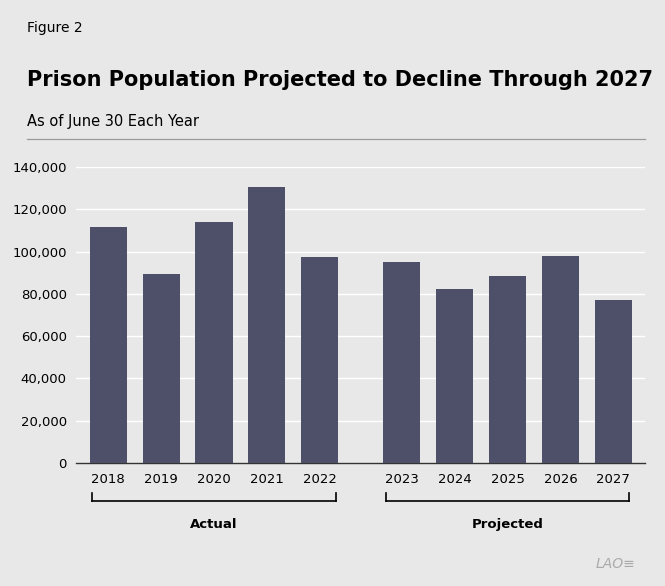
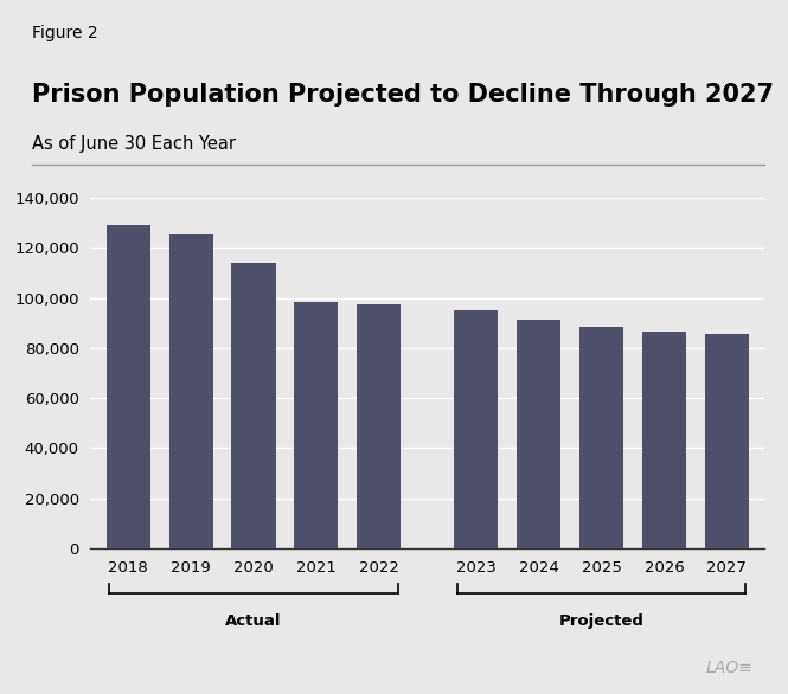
2018: 111,500 -> 129,000
2019: 89,500 -> 125,500
2021: 130,500 -> 98,500
2024: 82,500 -> 91,500
2026: 98,000 -> 86,500
2027: 77,000 -> 85,500
